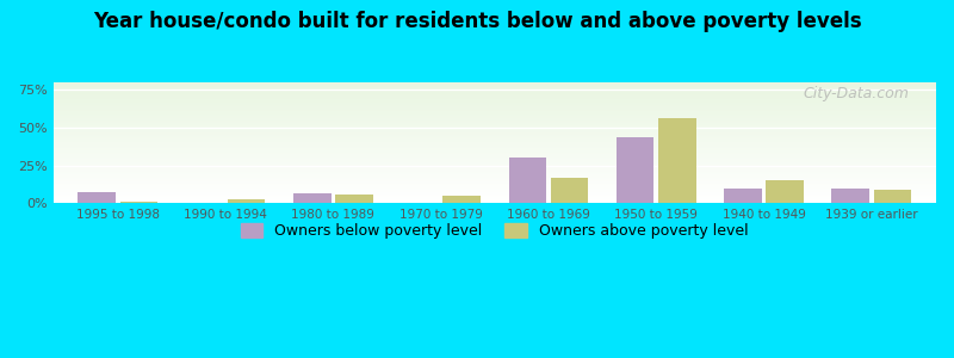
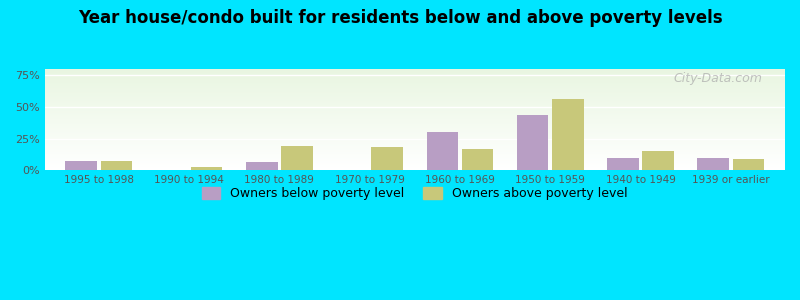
Owners above poverty level/1995 to 1998: 1% -> 7%
Owners above poverty level/1980 to 1989: 6% -> 19%
Owners above poverty level/1970 to 1979: 5% -> 18%
